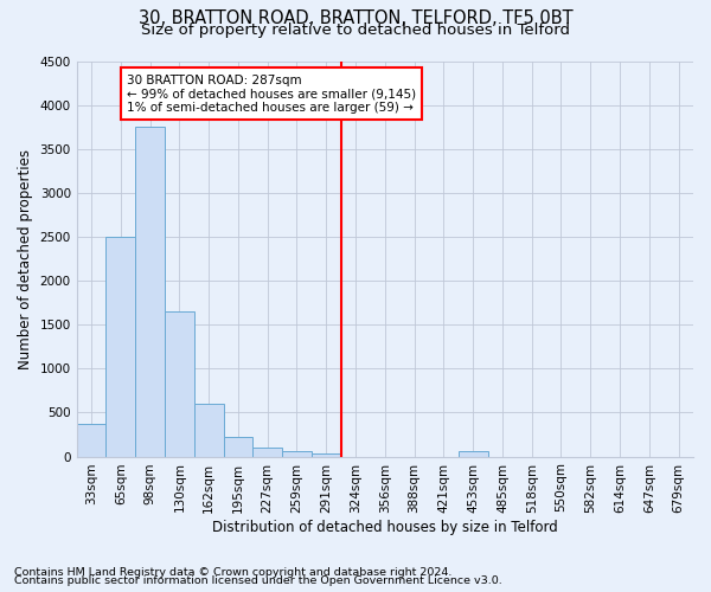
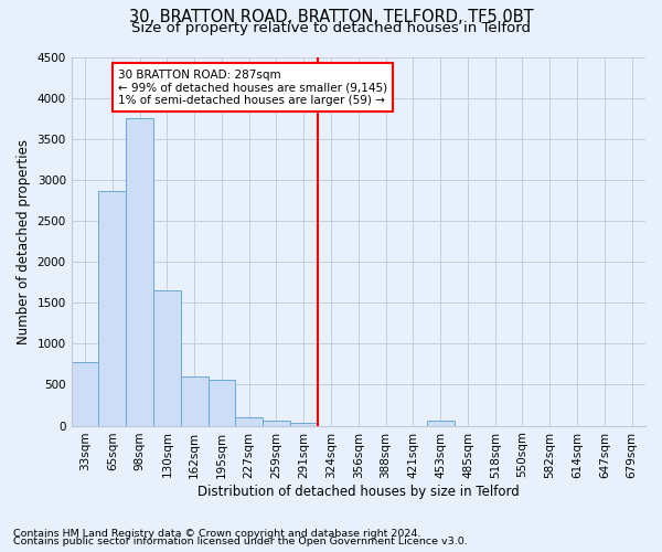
33sqm: 370 -> 780
65sqm: 2500 -> 2860
195sqm: 220 -> 560
